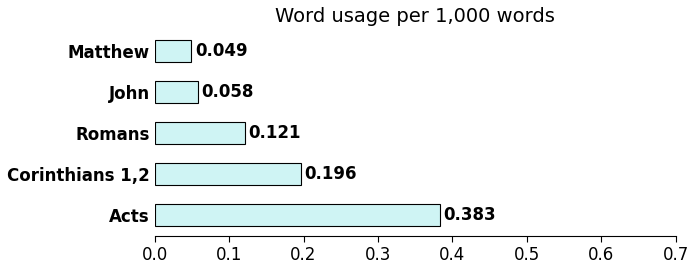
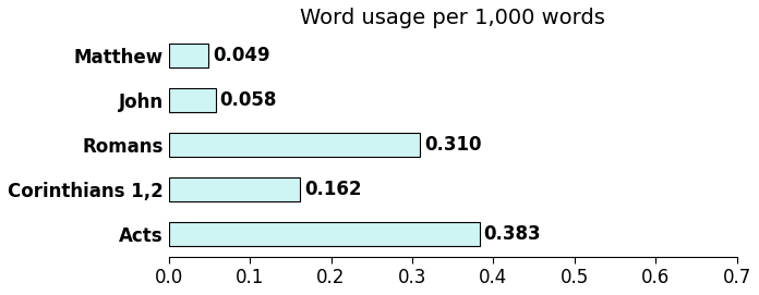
Romans: 0.121 -> 0.310
Corinthians 1,2: 0.196 -> 0.162
